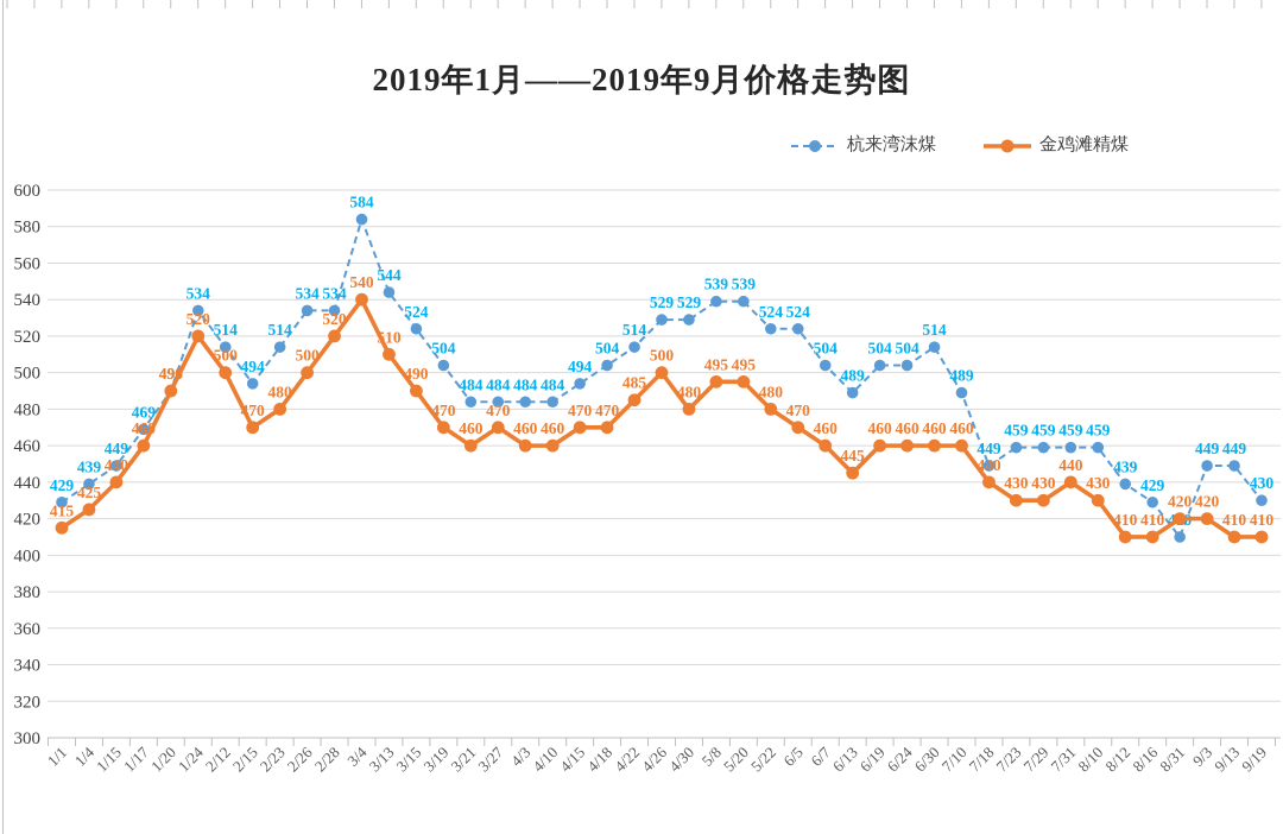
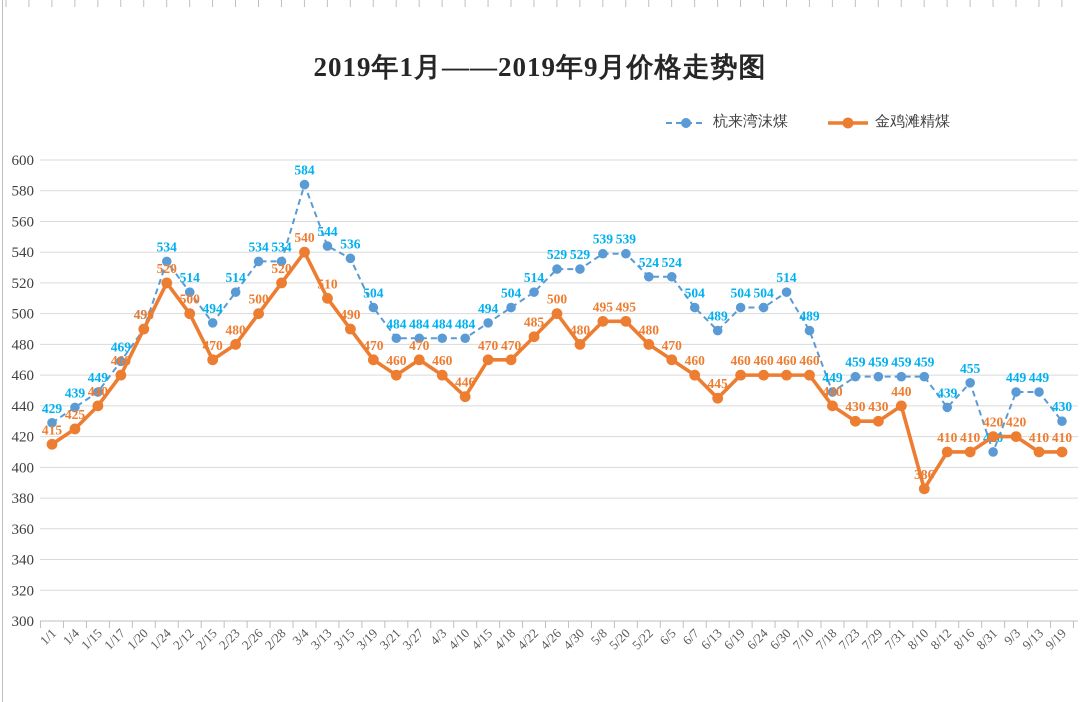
杭来湾沫煤/3/15: 524 -> 536
金鸡滩精煤/4/10: 460 -> 446
金鸡滩精煤/8/10: 430 -> 386
杭来湾沫煤/8/16: 429 -> 455
